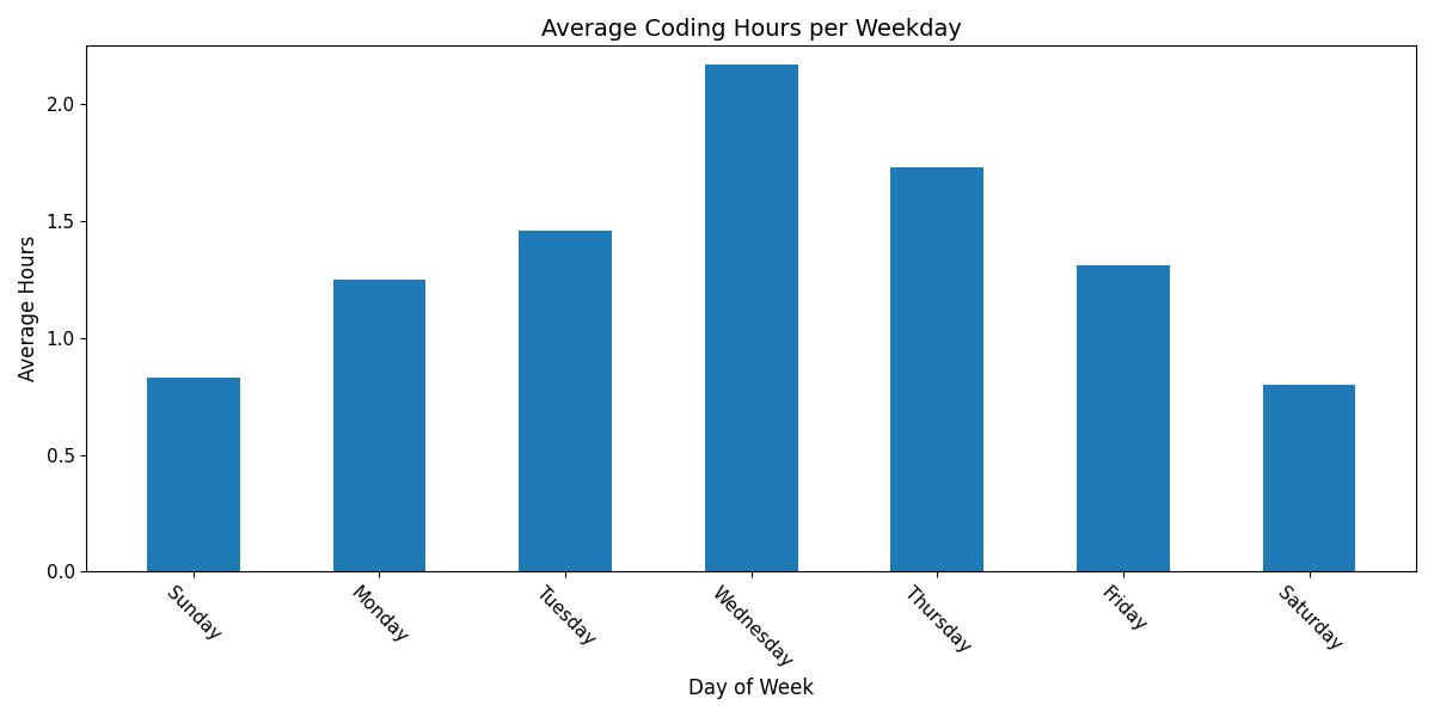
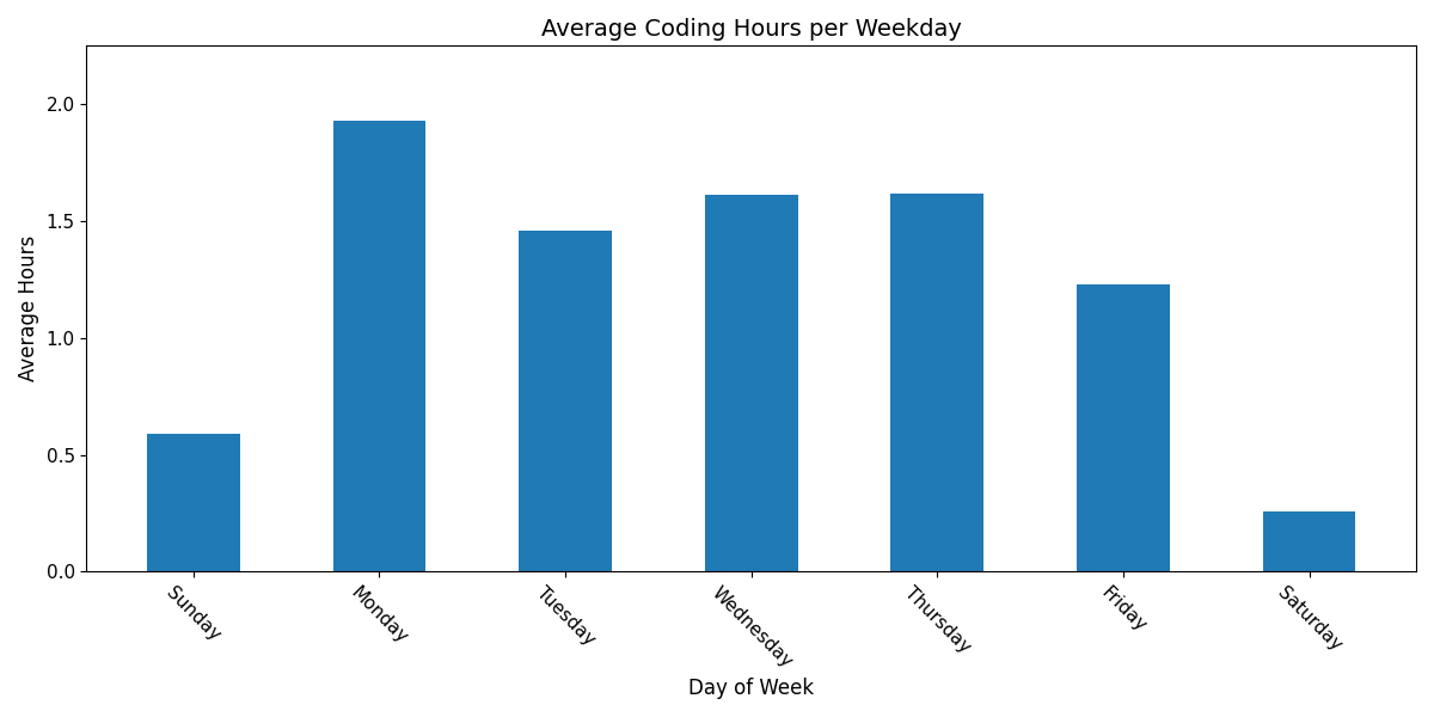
Sunday: 0.83 -> 0.59
Monday: 1.25 -> 1.93
Wednesday: 2.17 -> 1.61
Thursday: 1.73 -> 1.62
Friday: 1.31 -> 1.23
Saturday: 0.80 -> 0.26
